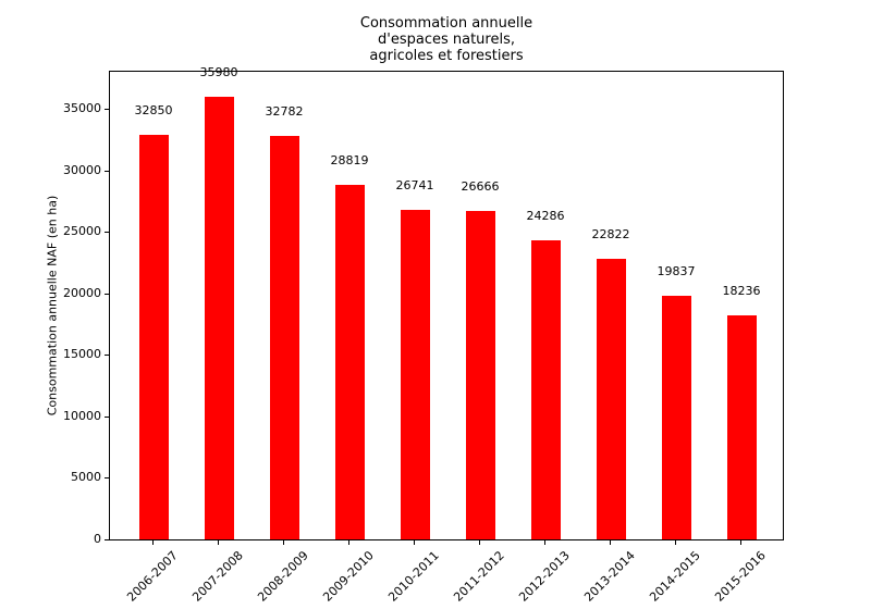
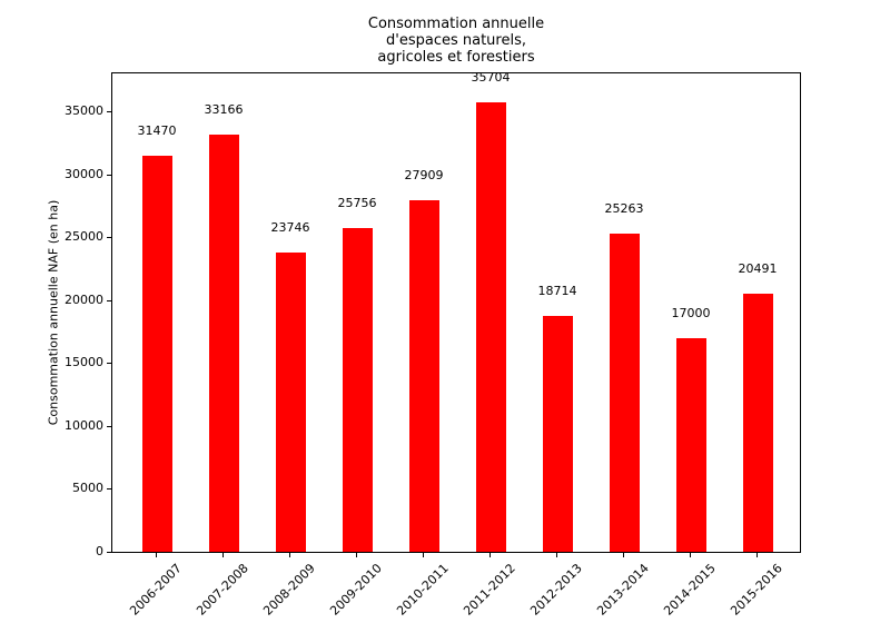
2006-2007: 32850 -> 31470
2007-2008: 35980 -> 33166
2008-2009: 32782 -> 23746
2009-2010: 28819 -> 25756
2010-2011: 26741 -> 27909
2011-2012: 26666 -> 35704
2012-2013: 24286 -> 18714
2013-2014: 22822 -> 25263
2014-2015: 19837 -> 17000
2015-2016: 18236 -> 20491
